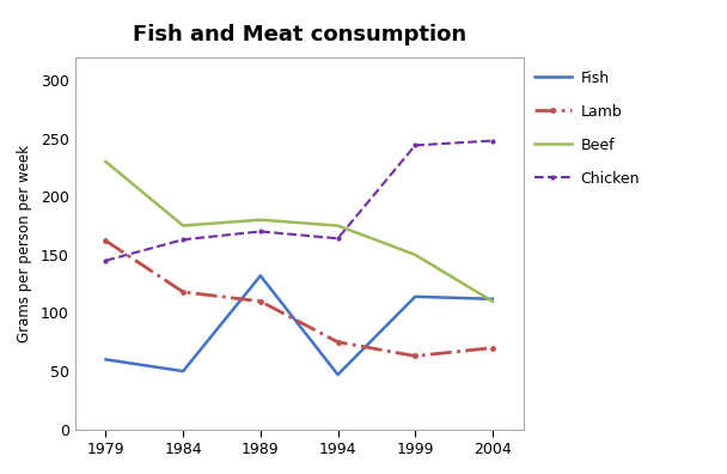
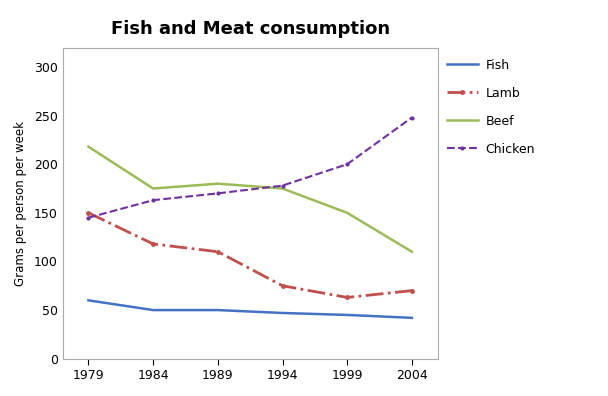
Lamb/1979: 162 -> 150
Beef/1979: 230 -> 218
Fish/1989: 132 -> 50
Chicken/1994: 164 -> 178
Fish/1999: 114 -> 45
Chicken/1999: 244 -> 200
Fish/2004: 112 -> 42
